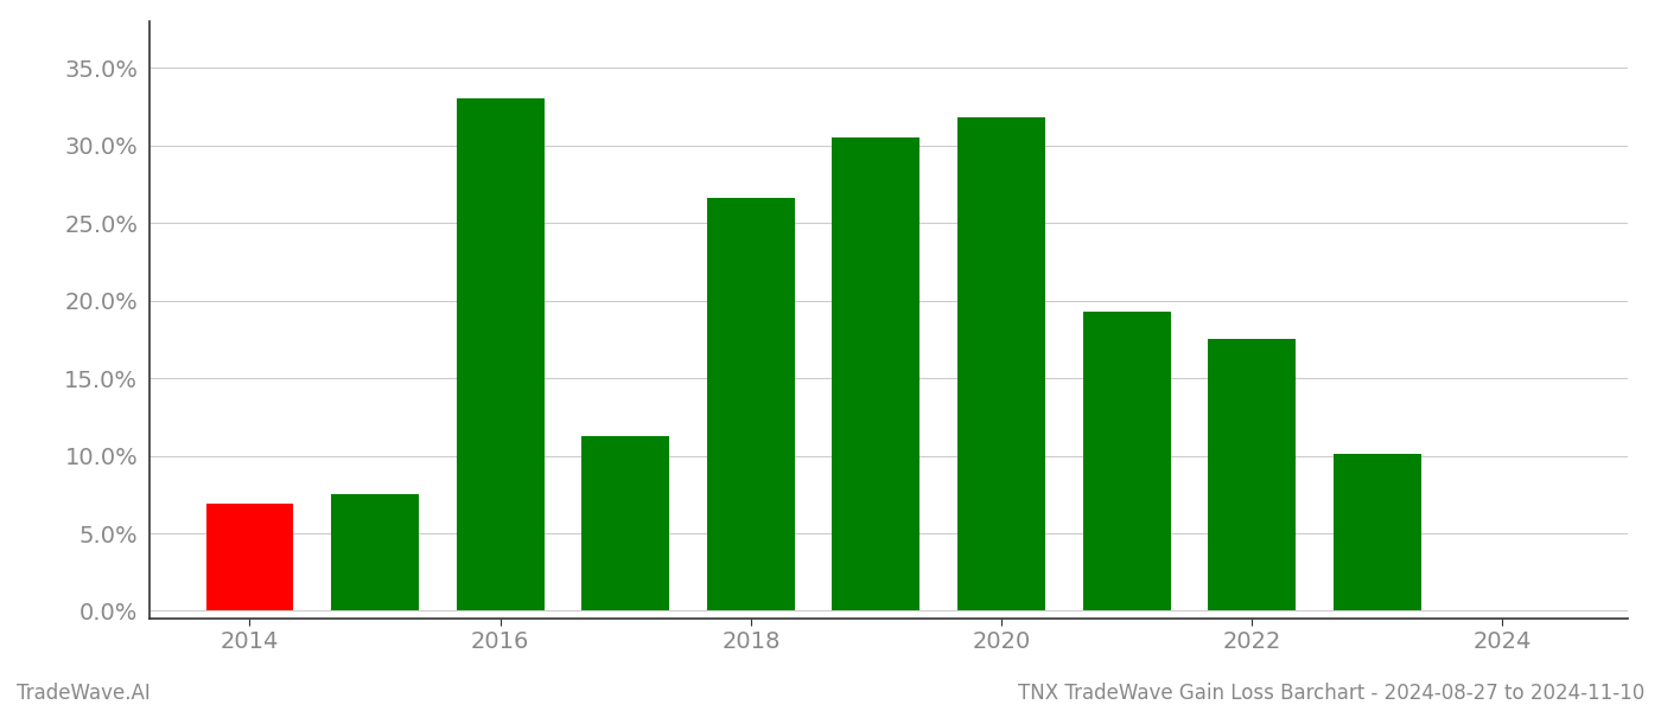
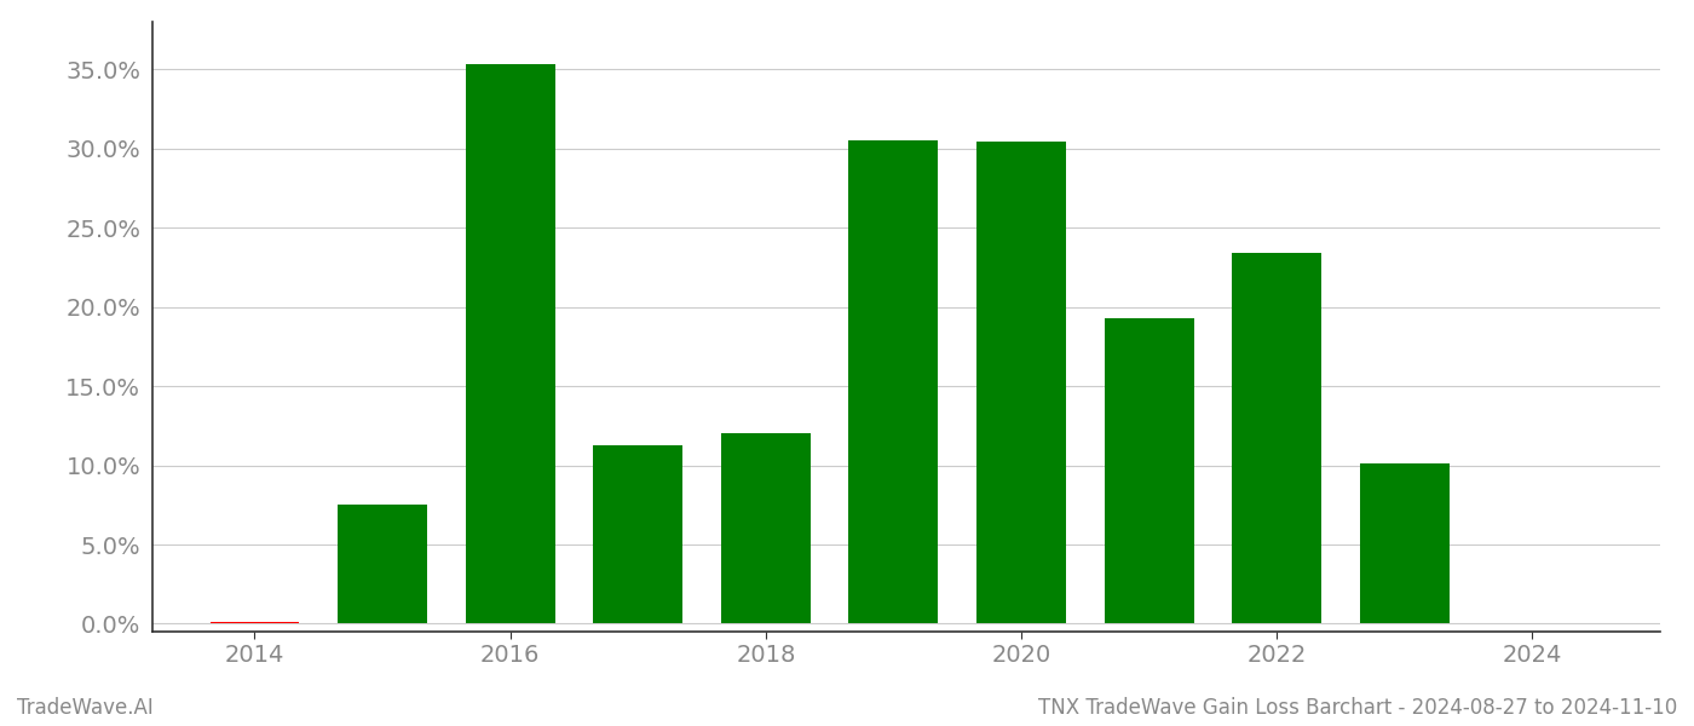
2014: 6.9% -> 0.1%
2016: 33.0% -> 35.3%
2018: 26.6% -> 12.0%
2020: 31.8% -> 30.4%
2022: 17.5% -> 23.4%
